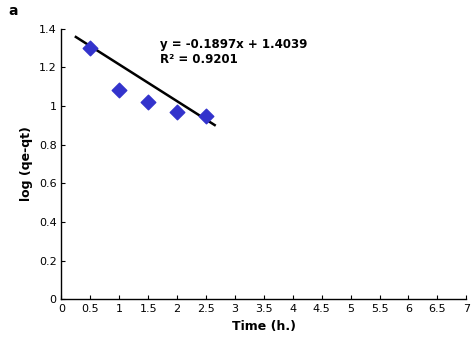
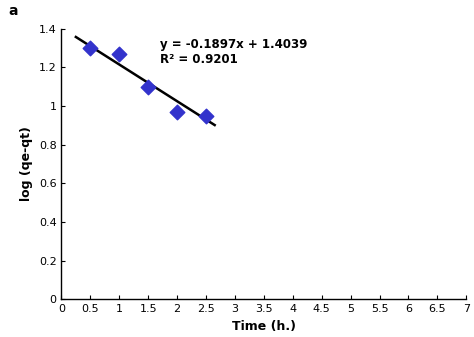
1: 1.08 -> 1.27
1.5: 1.02 -> 1.10
